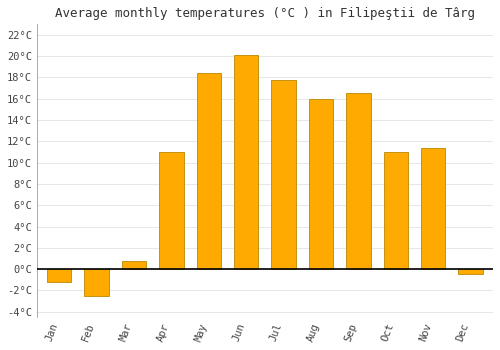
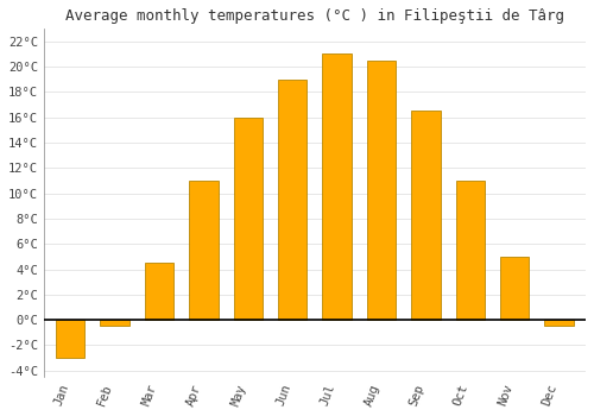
Jan: -1.2°C -> -3.0°C
Feb: -2.5°C -> -0.5°C
Mar: 0.8°C -> 4.5°C
May: 18.4°C -> 16.0°C
Jun: 20.1°C -> 19.0°C
Jul: 17.7°C -> 21.0°C
Aug: 16.0°C -> 20.5°C
Nov: 11.4°C -> 5.0°C
